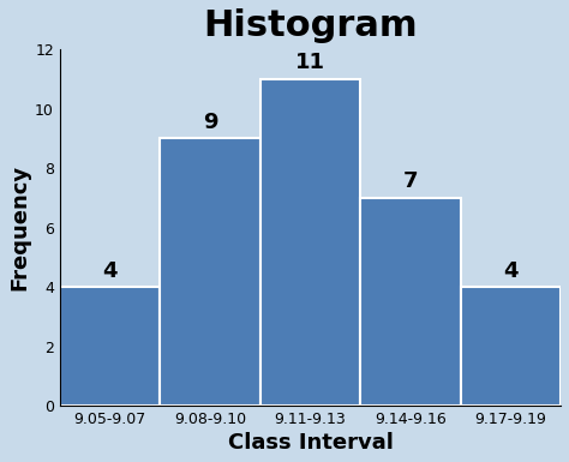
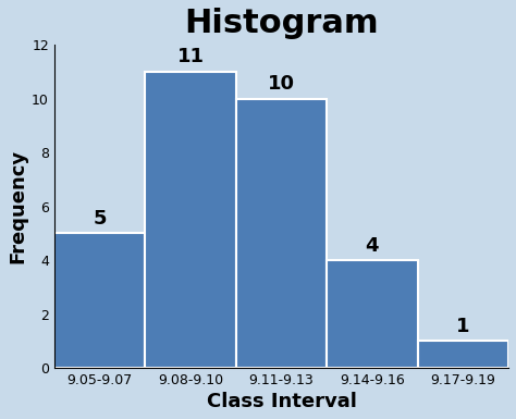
9.05-9.07: 4 -> 5
9.08-9.10: 9 -> 11
9.11-9.13: 11 -> 10
9.14-9.16: 7 -> 4
9.17-9.19: 4 -> 1
